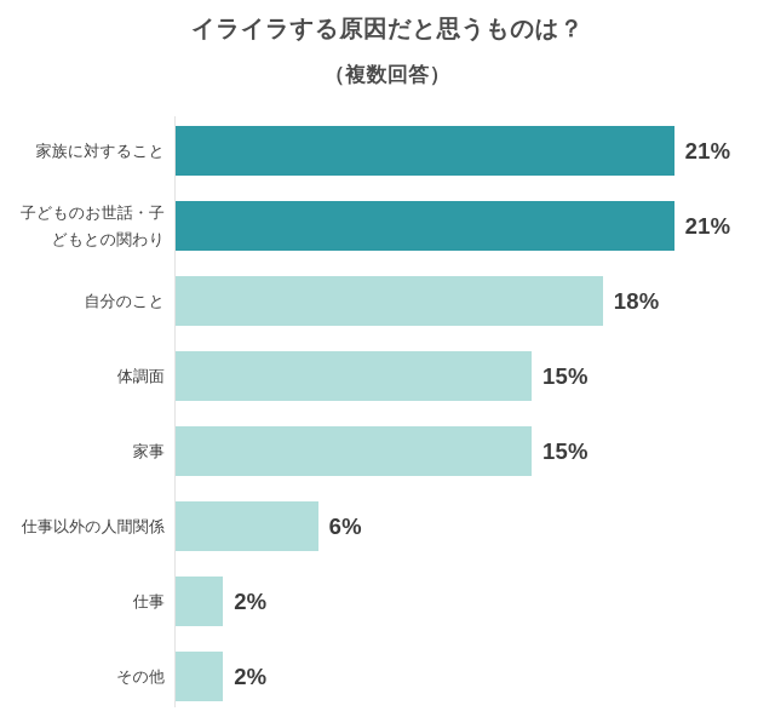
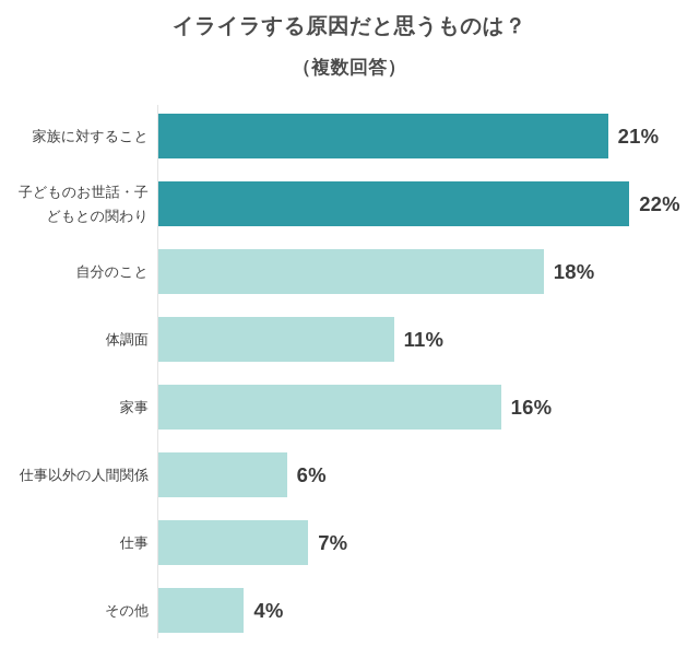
子どものお世話・子 どもとの関わり: 21% -> 22%
体調面: 15% -> 11%
家事: 15% -> 16%
仕事: 2% -> 7%
その他: 2% -> 4%
